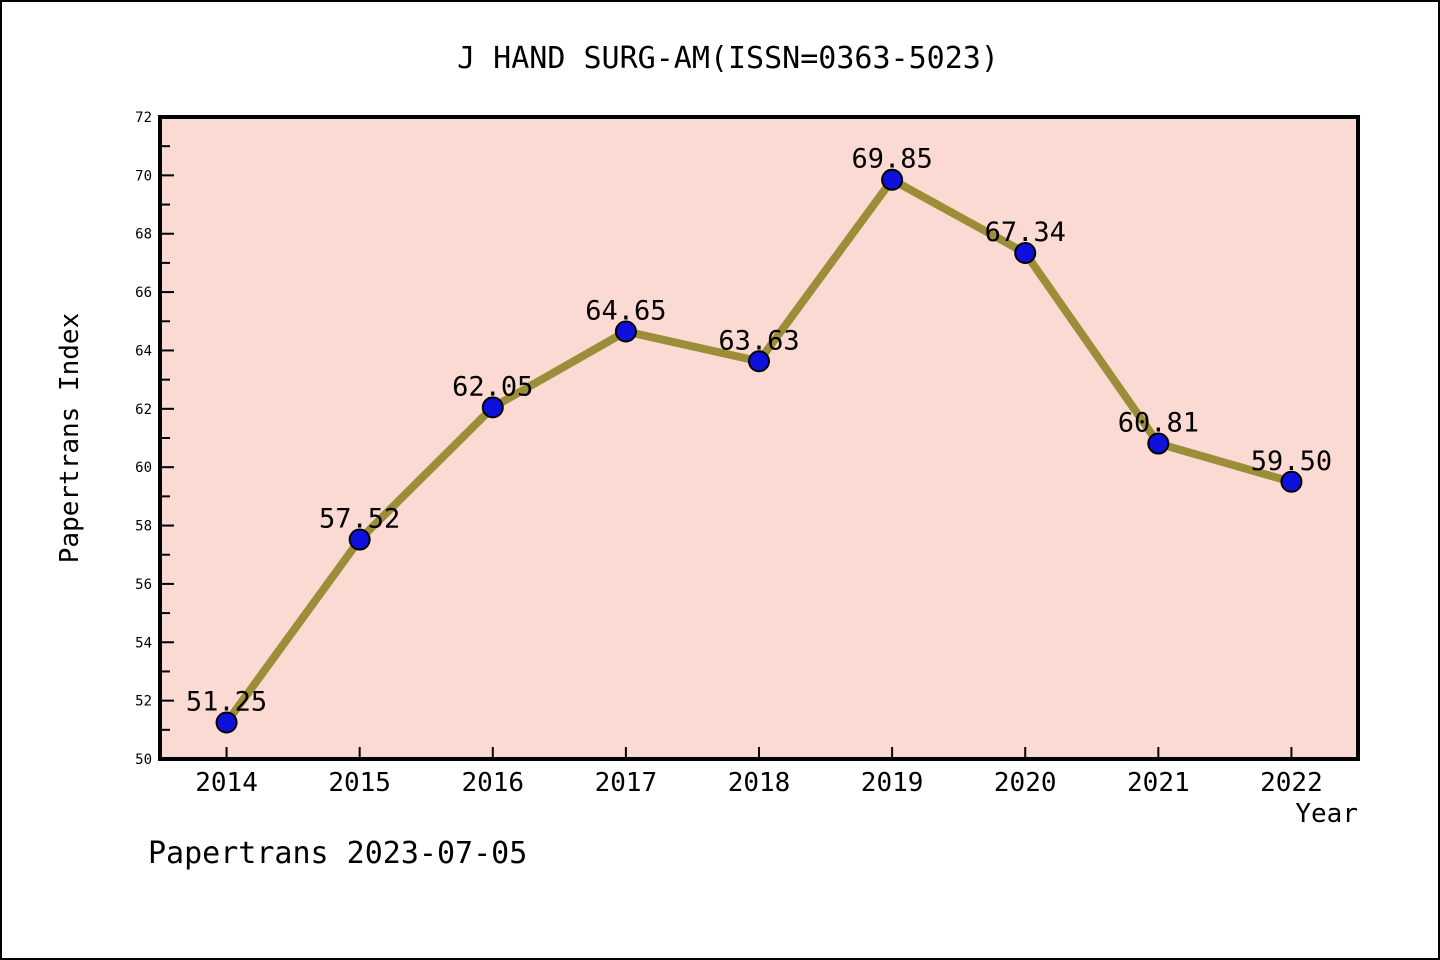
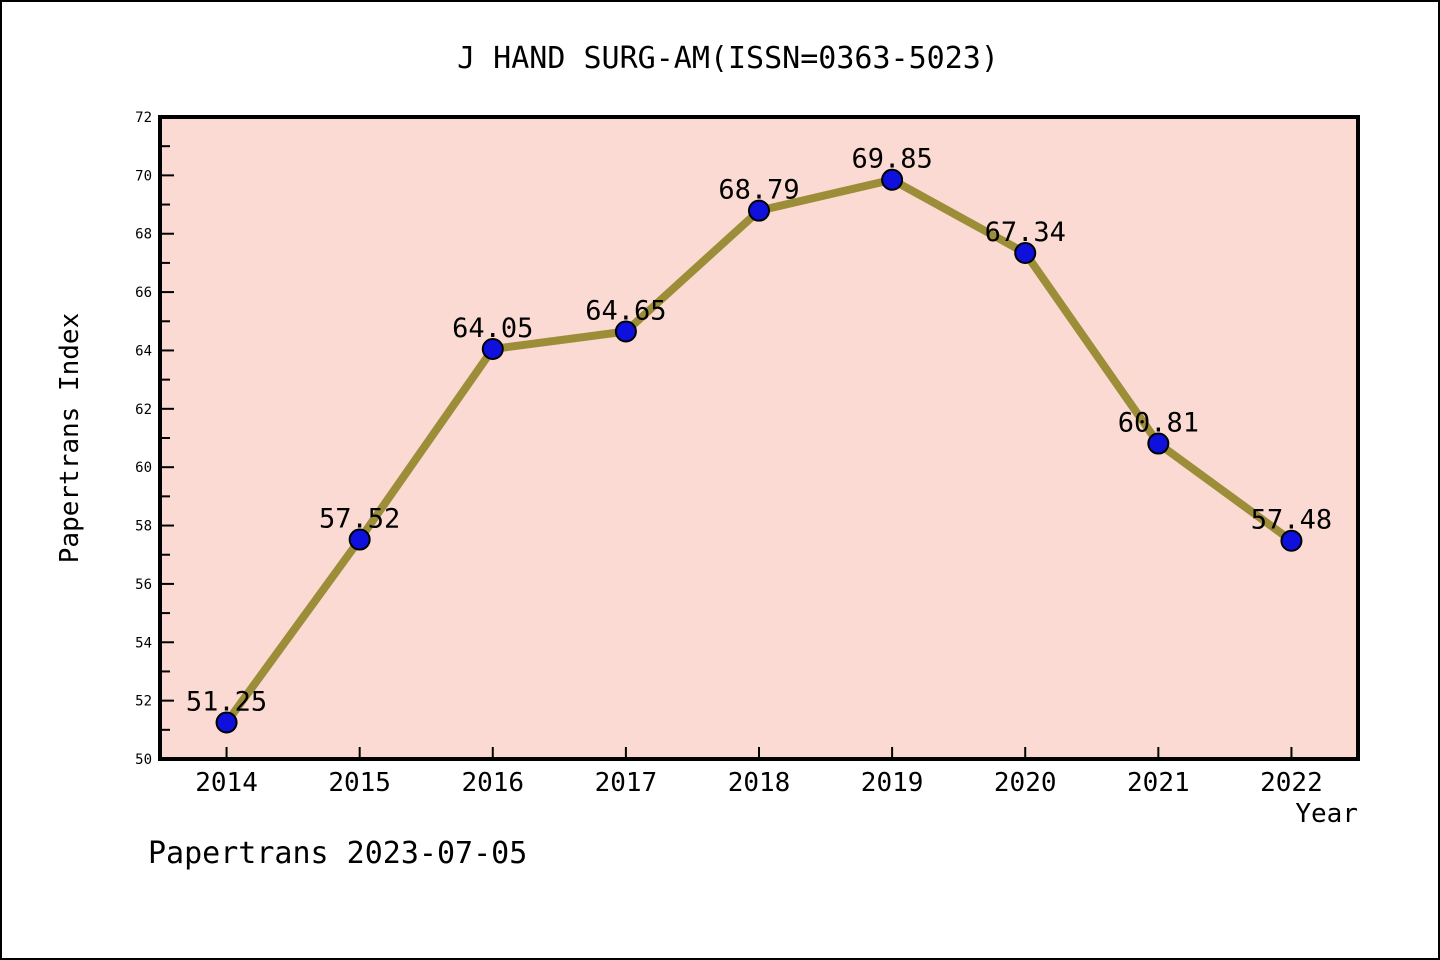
2016: 62.05 -> 64.05
2018: 63.63 -> 68.79
2022: 59.50 -> 57.48
